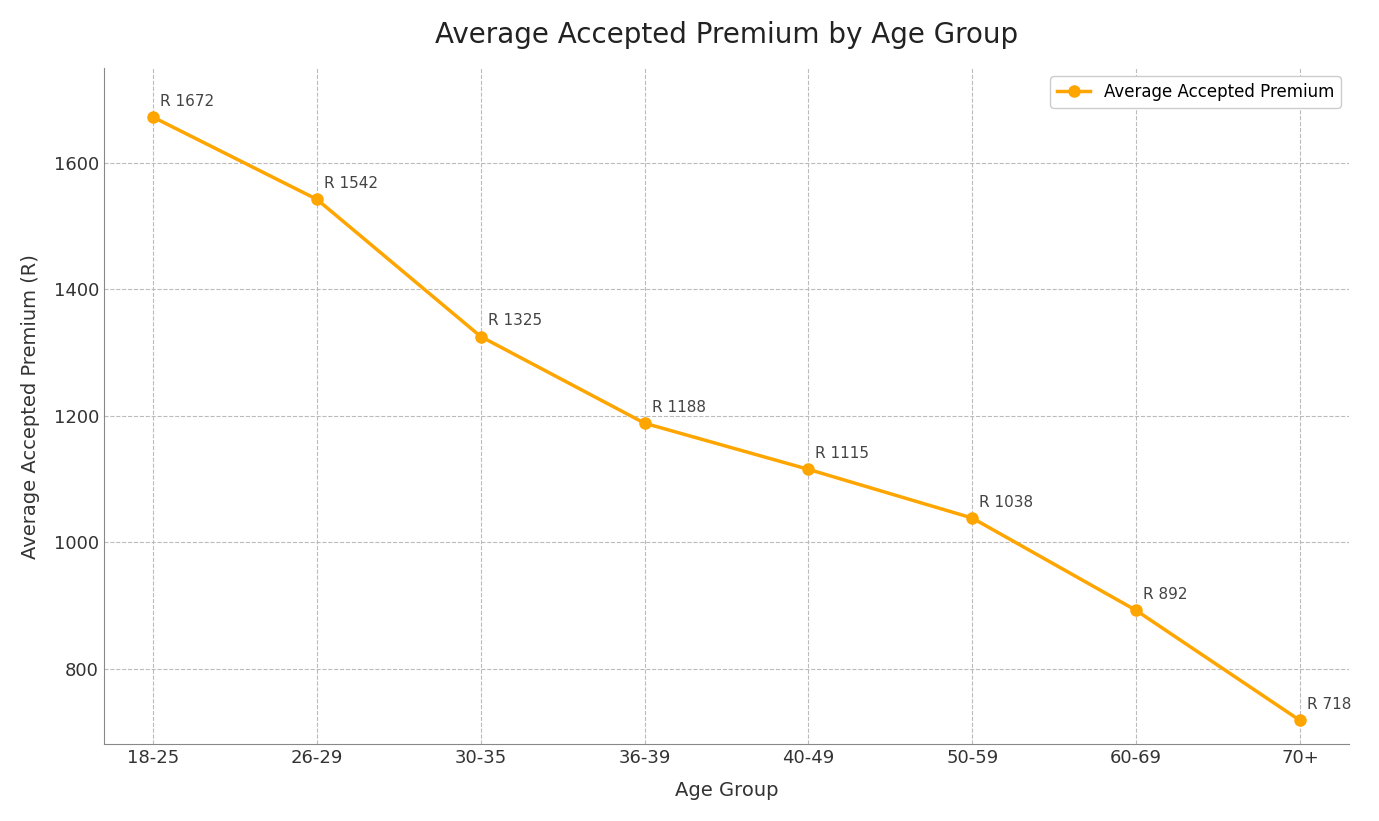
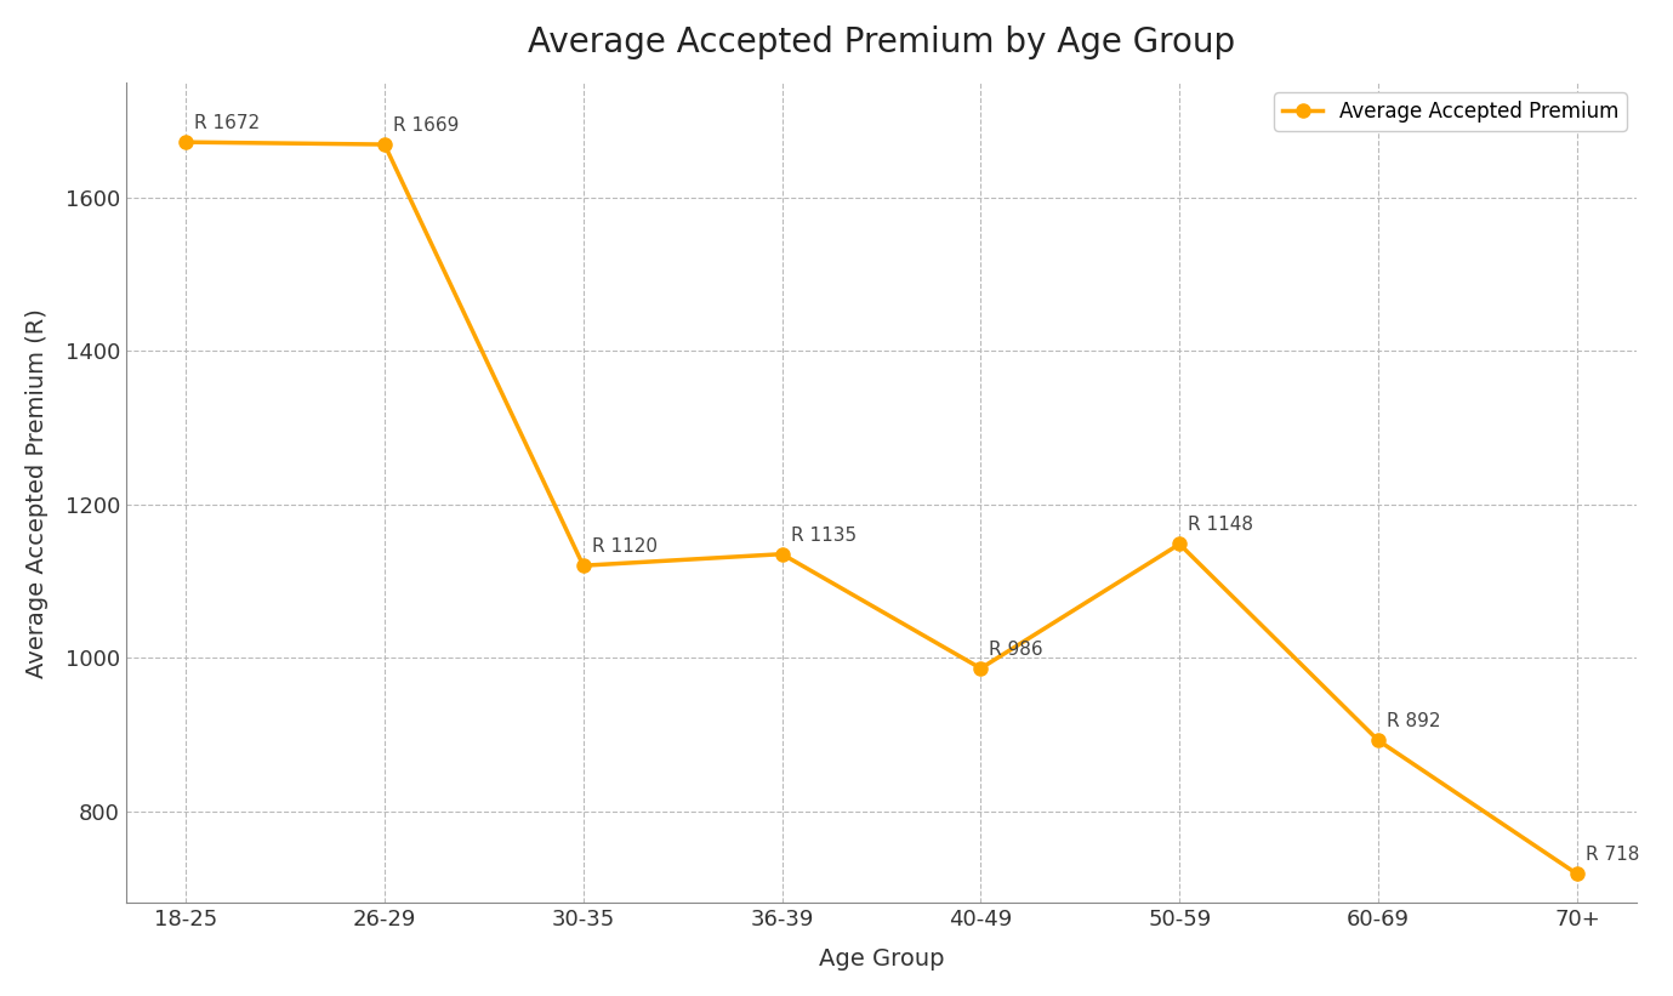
26-29: 1542 -> 1669
30-35: 1325 -> 1120
36-39: 1188 -> 1135
40-49: 1115 -> 986
50-59: 1038 -> 1148
